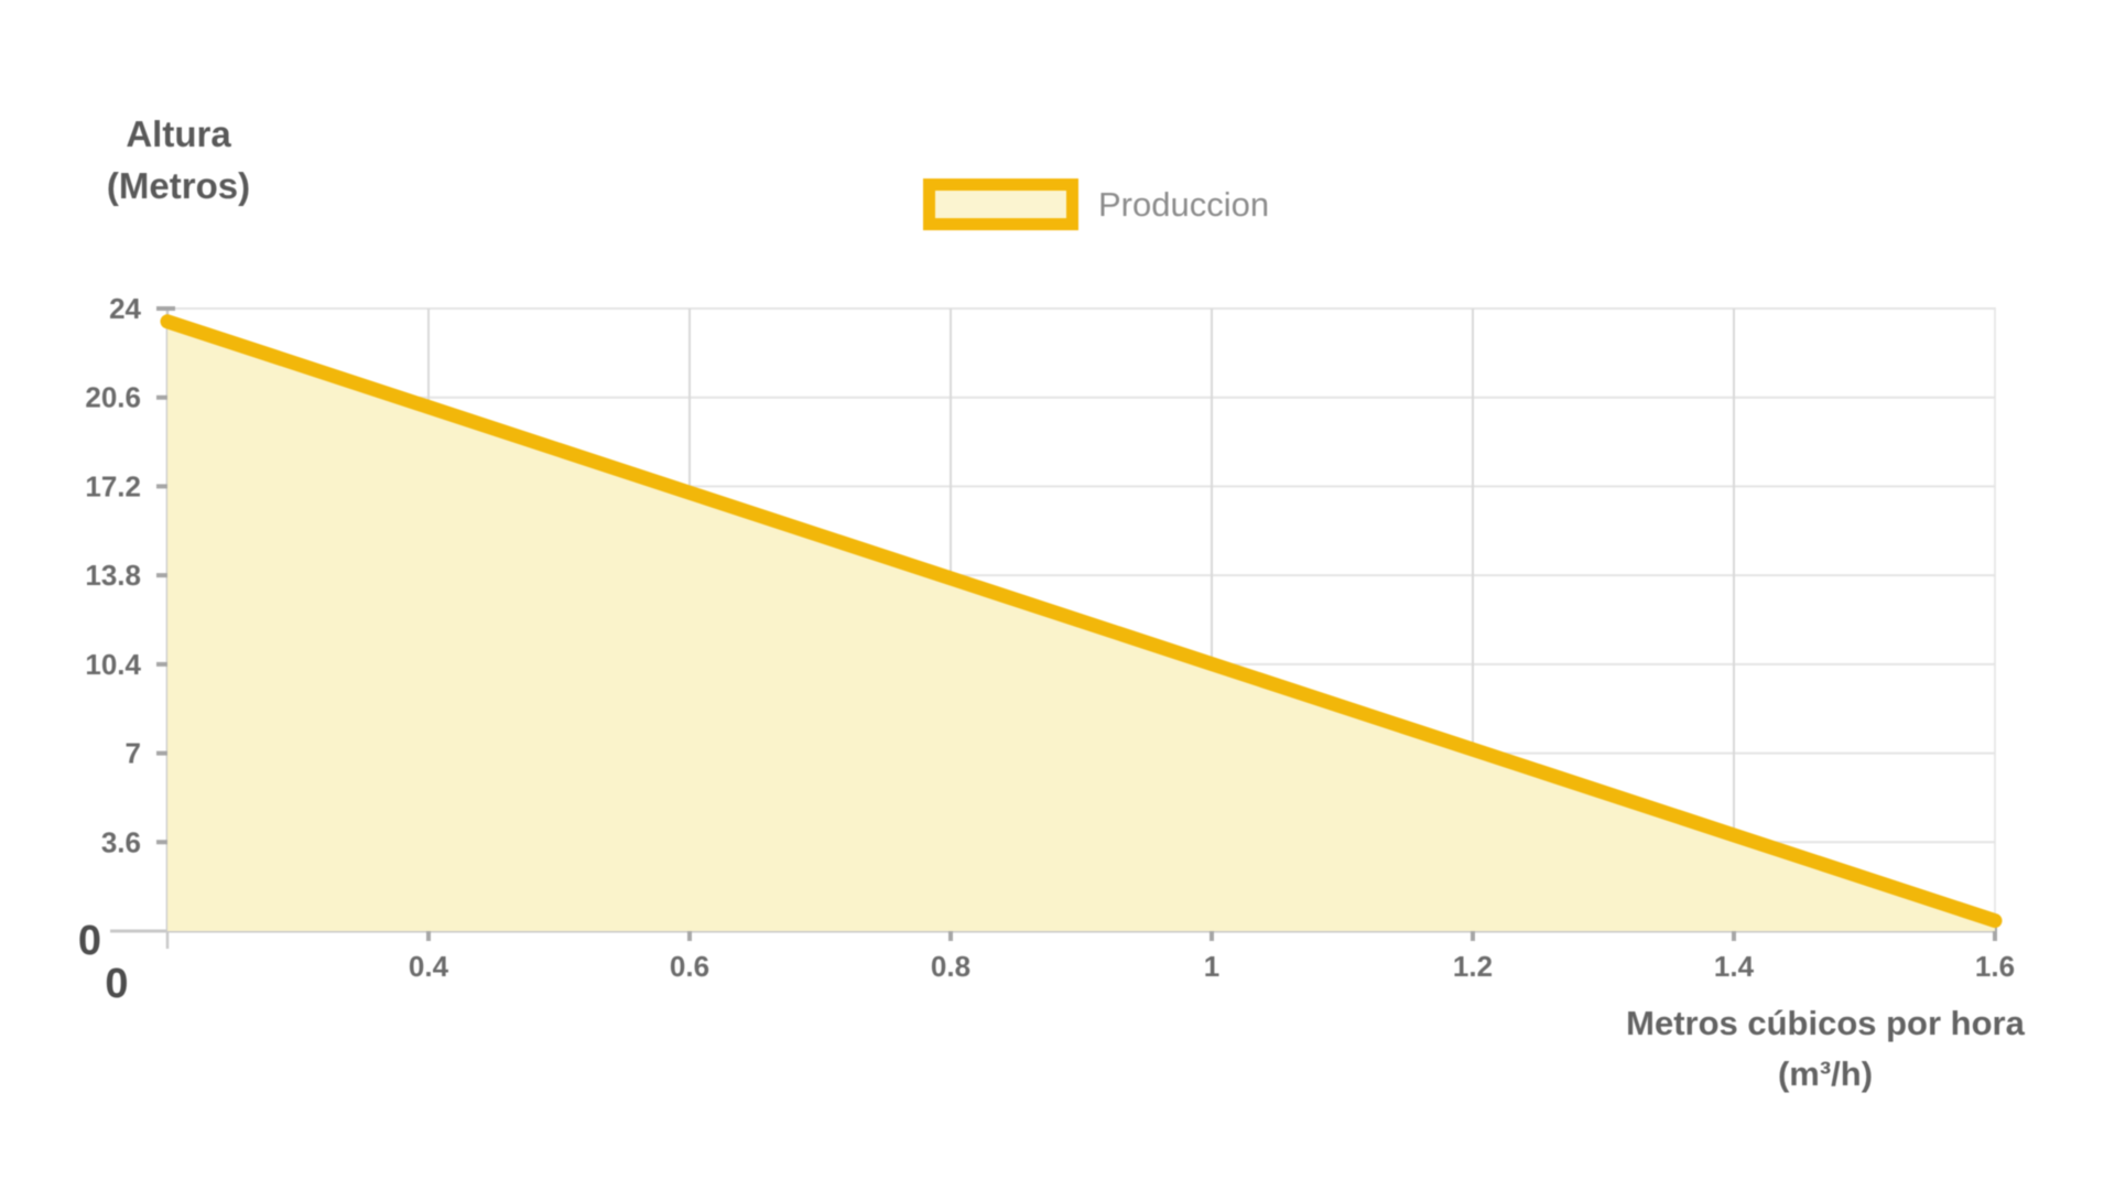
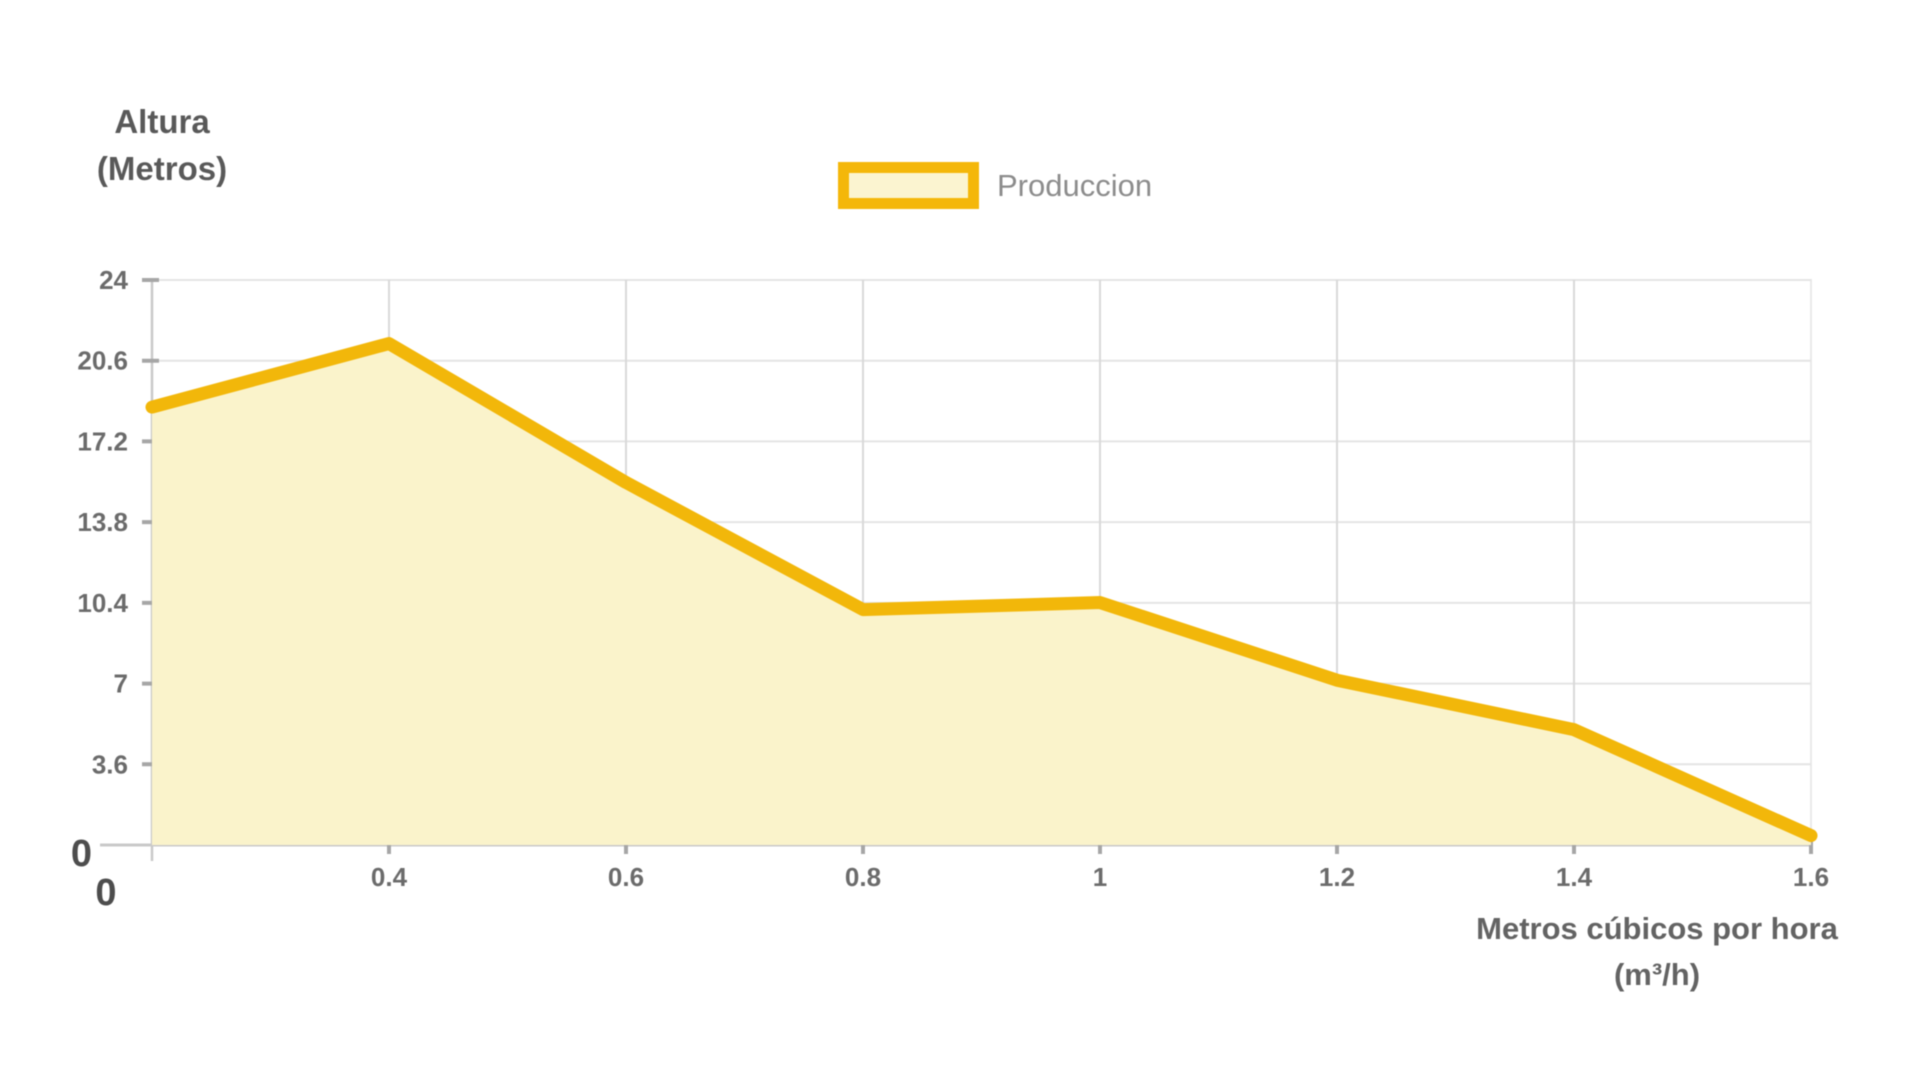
0: 23.5 -> 18.6
0.4: 20.2 -> 21.3
0.6: 16.9 -> 15.4
0.8: 13.6 -> 10.0
1.4: 3.7 -> 4.9
